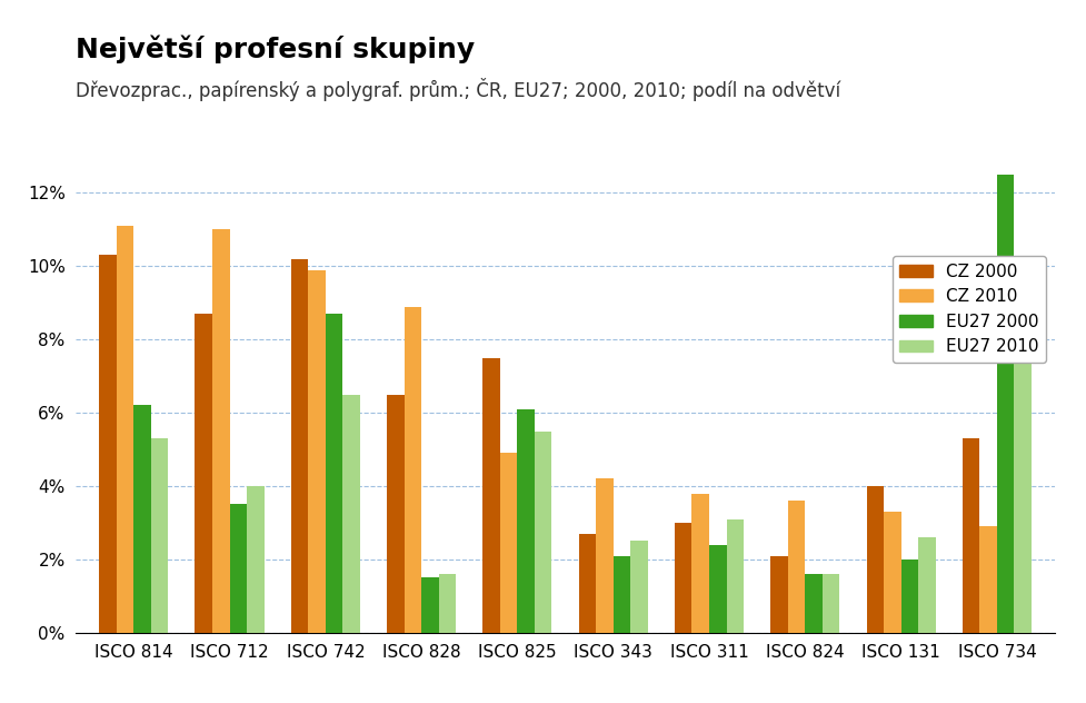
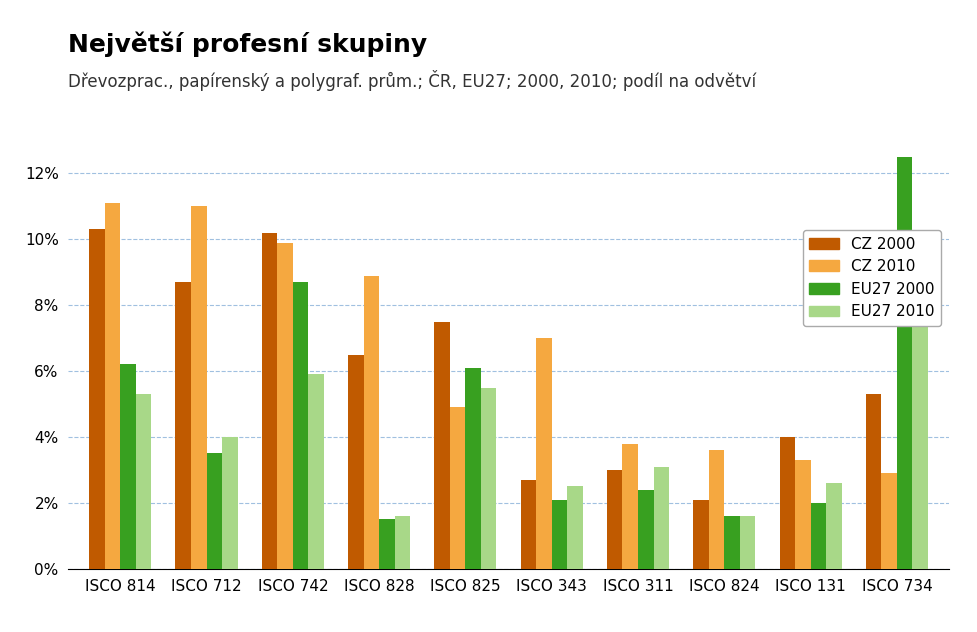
EU27 2010/ISCO 742: 6.5% -> 5.9%
CZ 2010/ISCO 343: 4.2% -> 7.0%
